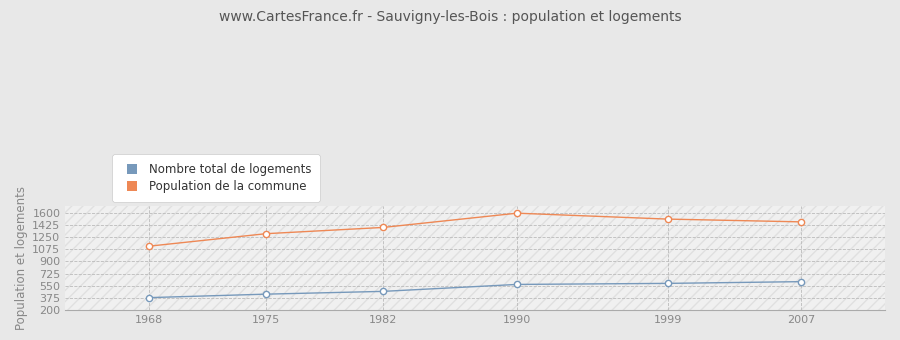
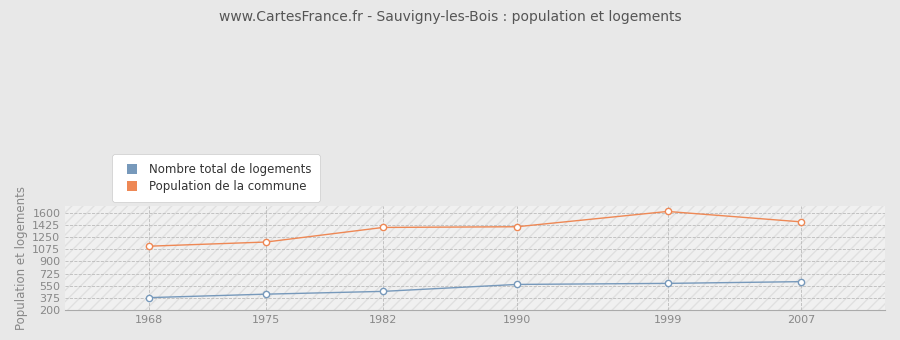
Population de la commune/1975: 1300 -> 1180
Population de la commune/1990: 1600 -> 1400
Population de la commune/1999: 1510 -> 1620
